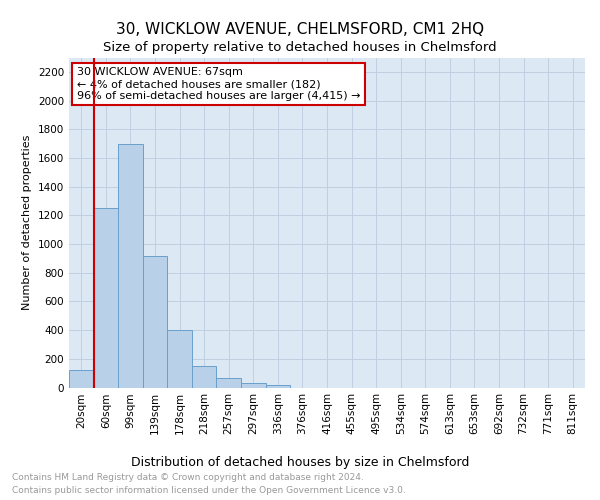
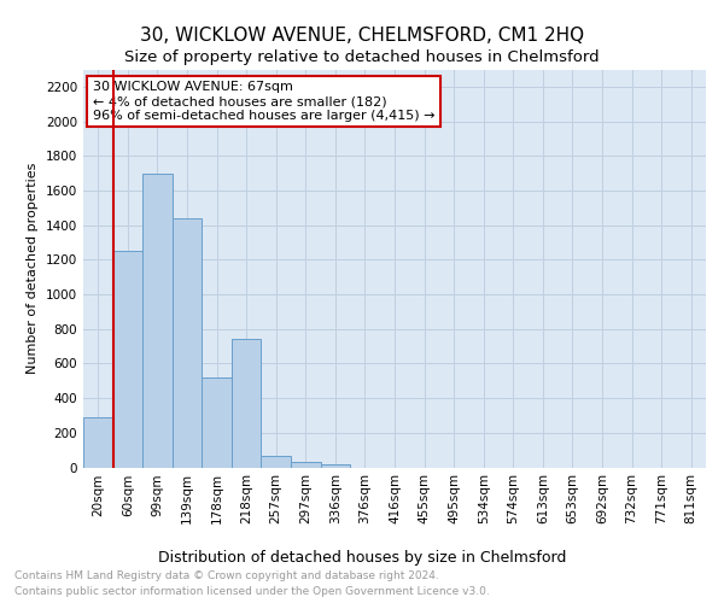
20sqm: 120 -> 290
139sqm: 920 -> 1440
178sqm: 400 -> 520
218sqm: 150 -> 740
